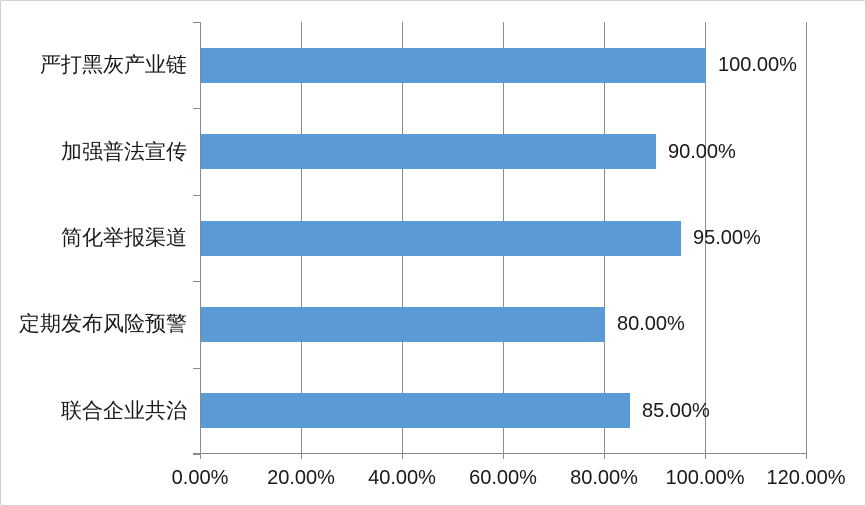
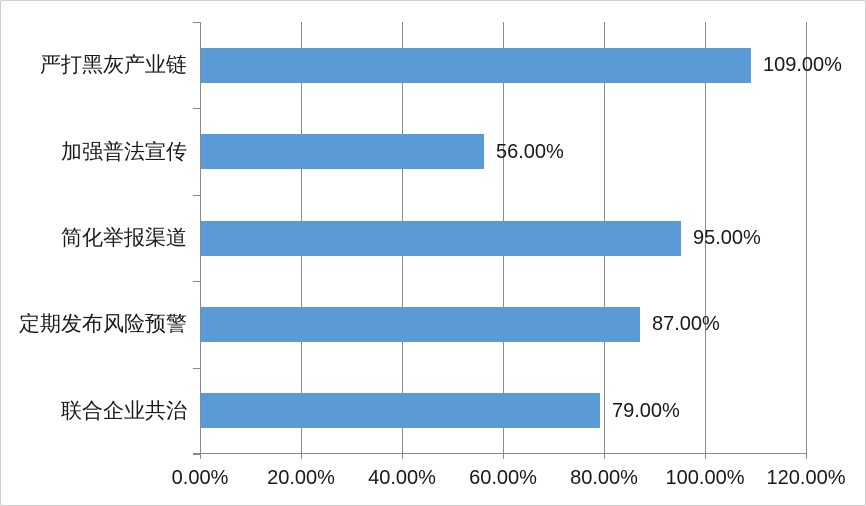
严打黑灰产业链: 100.00% -> 109.00%
加强普法宣传: 90.00% -> 56.00%
定期发布风险预警: 80.00% -> 87.00%
联合企业共治: 85.00% -> 79.00%
